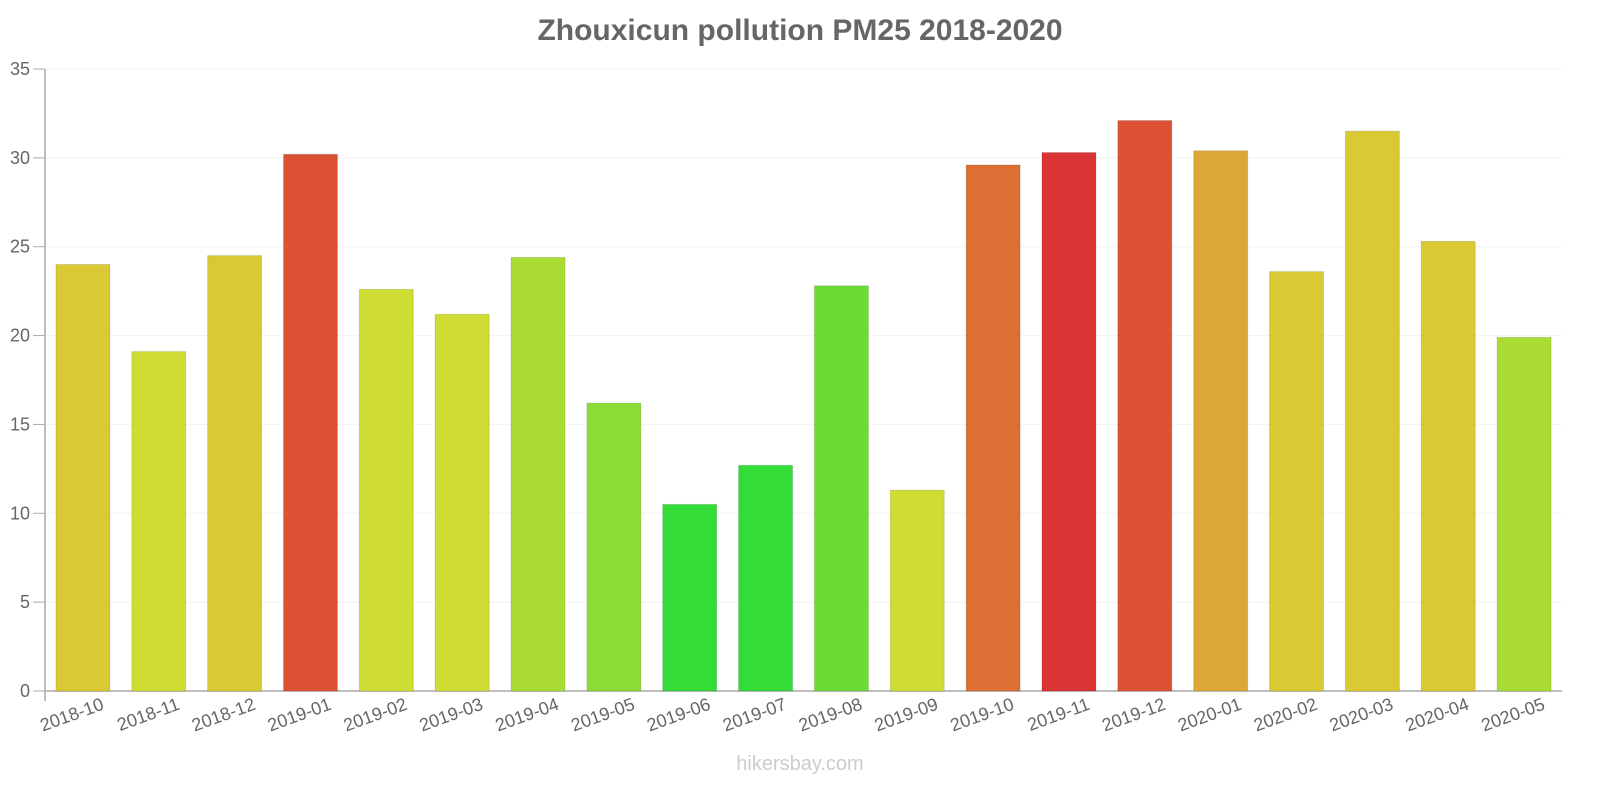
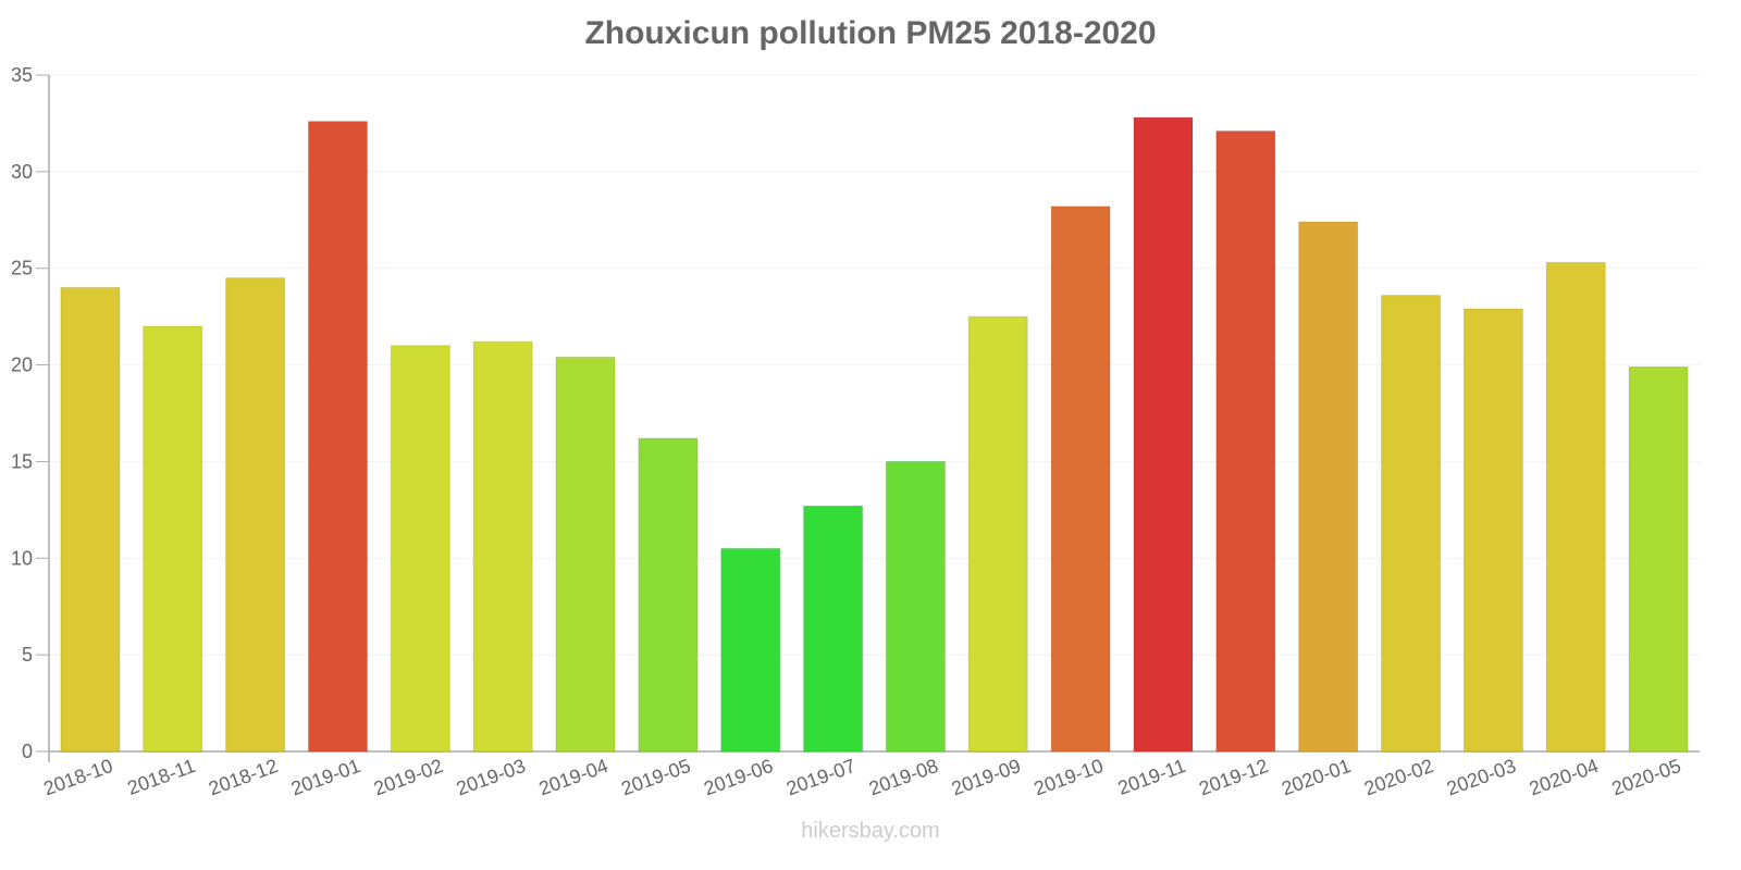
2018-11: 19.1 -> 22.0
2019-01: 30.2 -> 32.6
2019-02: 22.6 -> 21.0
2019-04: 24.4 -> 20.4
2019-08: 22.8 -> 15.0
2019-09: 11.3 -> 22.5
2019-10: 29.6 -> 28.2
2019-11: 30.3 -> 32.8
2020-01: 30.4 -> 27.4
2020-03: 31.5 -> 22.9
